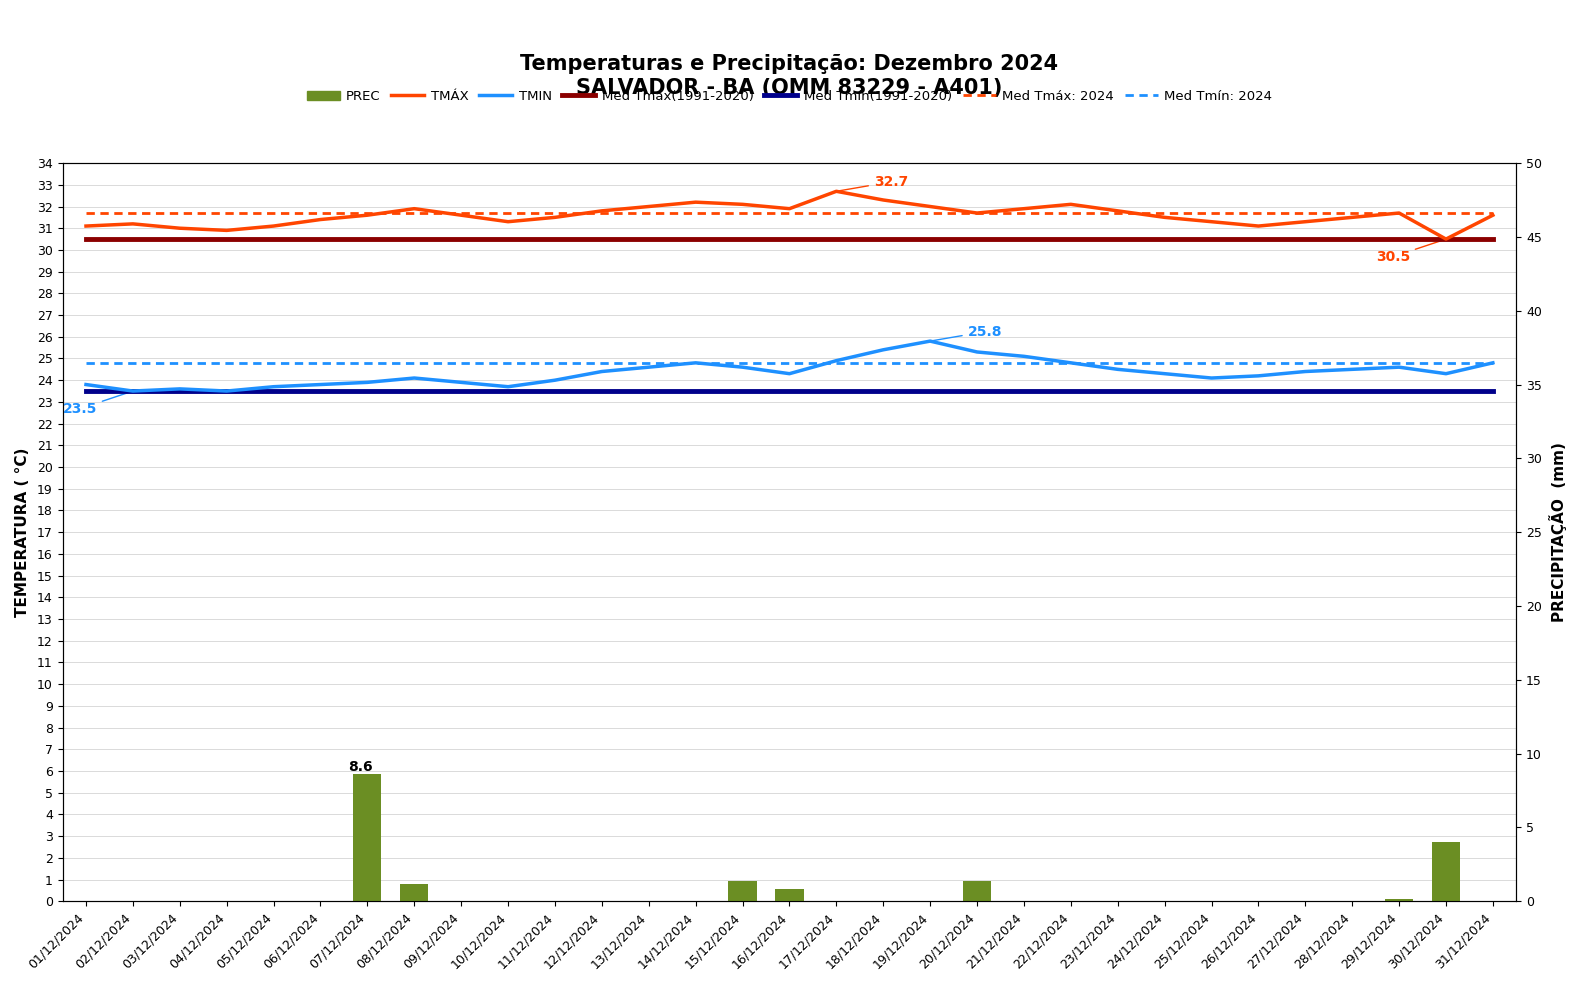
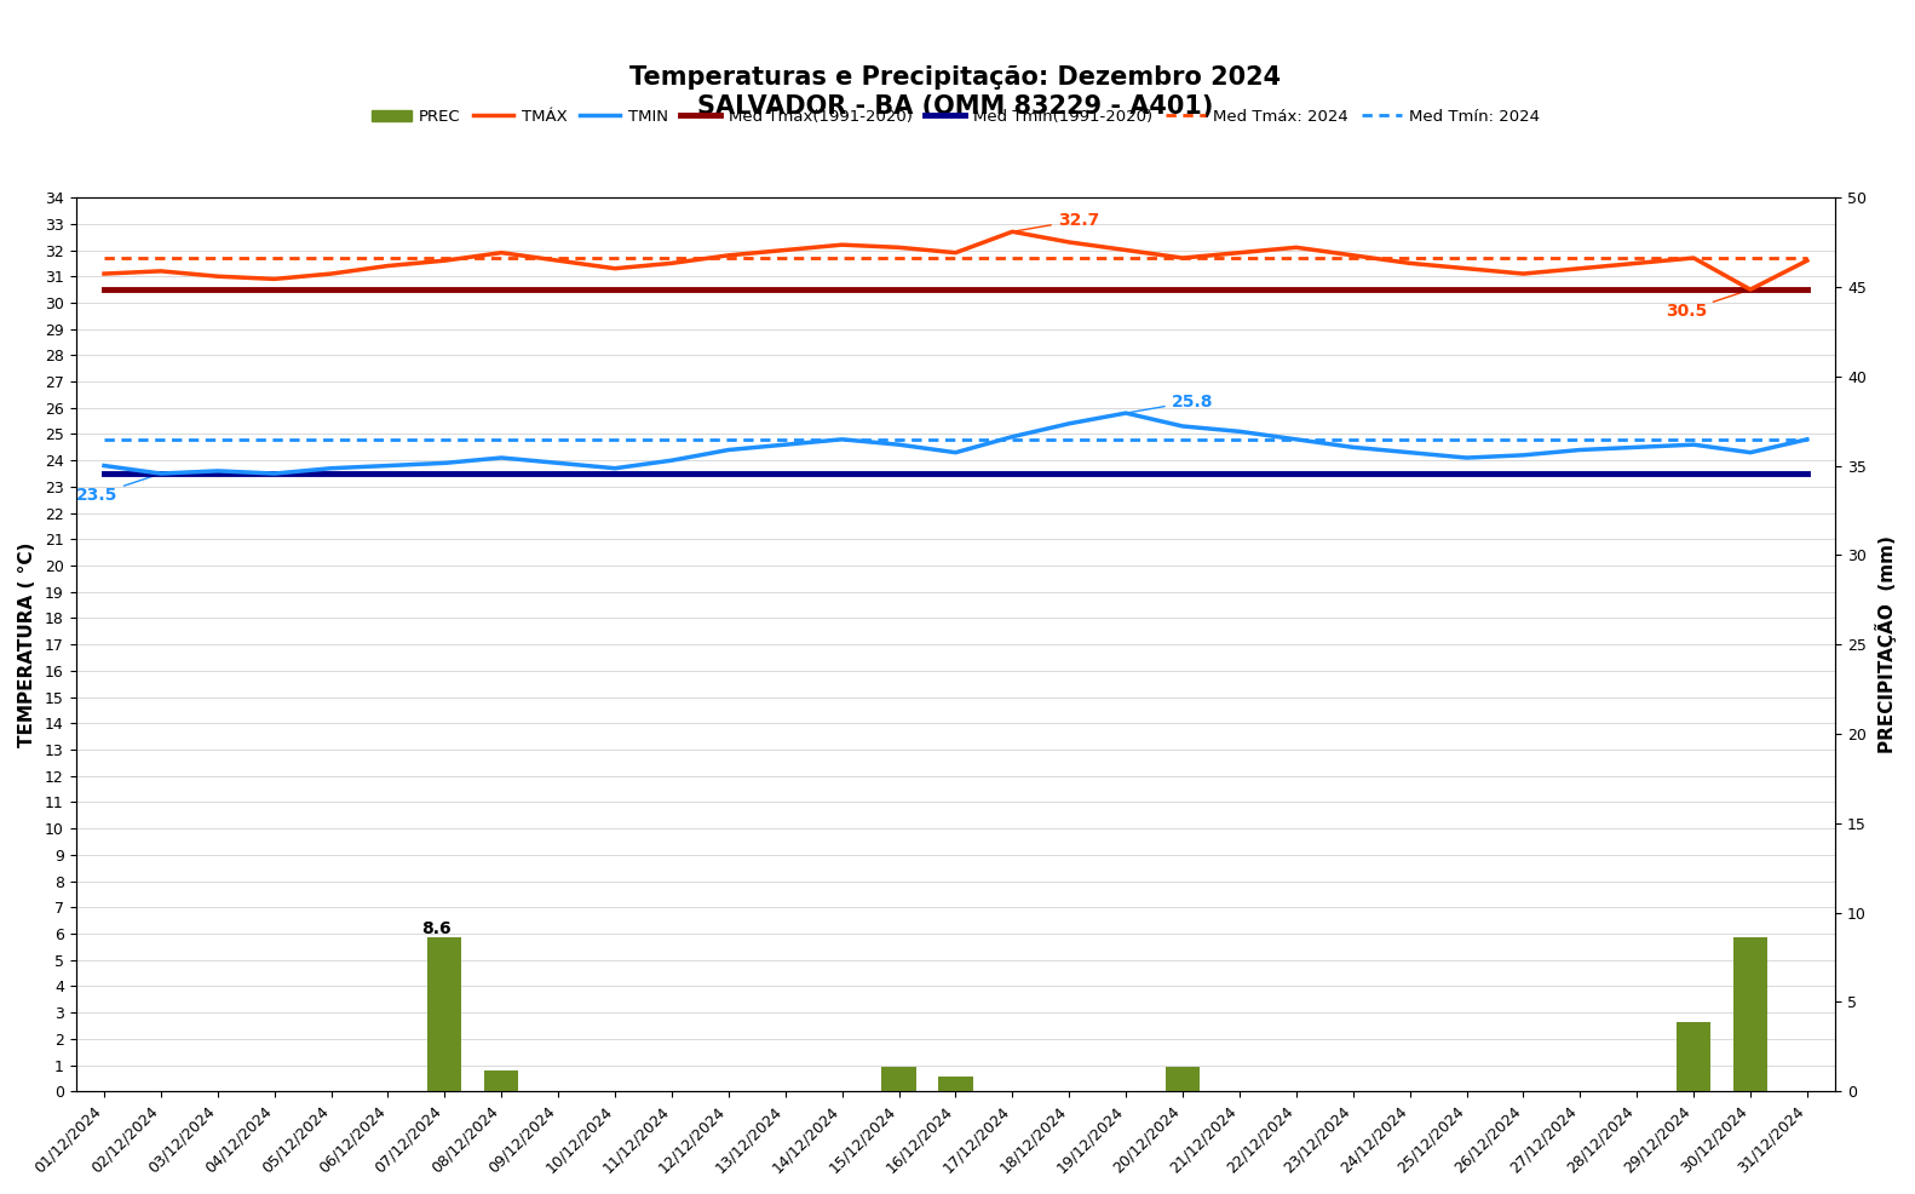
PREC/29/12/2024: 0.1 -> 3.9
PREC/30/12/2024: 4.0 -> 8.6
